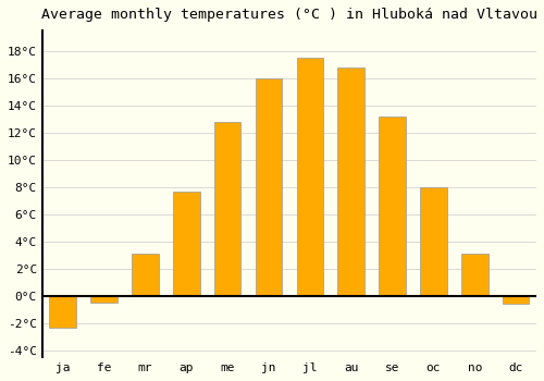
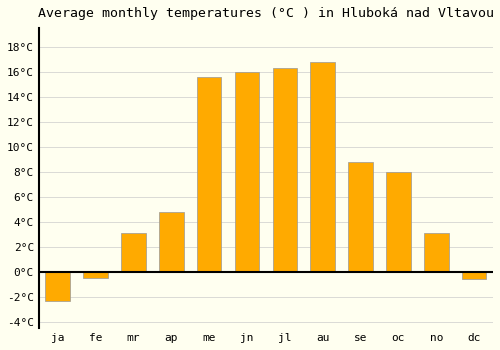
ap: 7.7°C -> 4.8°C
me: 12.8°C -> 15.6°C
jl: 17.5°C -> 16.3°C
se: 13.2°C -> 8.8°C
